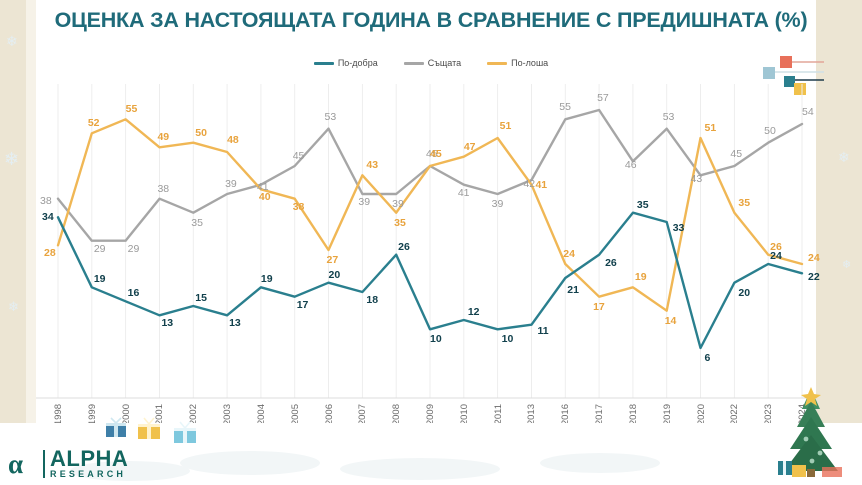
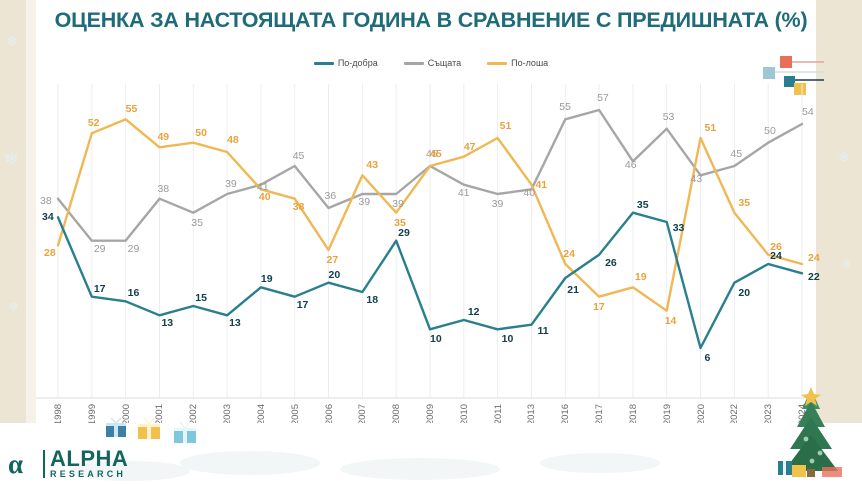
По-добра/1999: 19 -> 17
Същата/2006: 53 -> 36
По-добра/2008: 26 -> 29
Същата/2013: 42 -> 40
